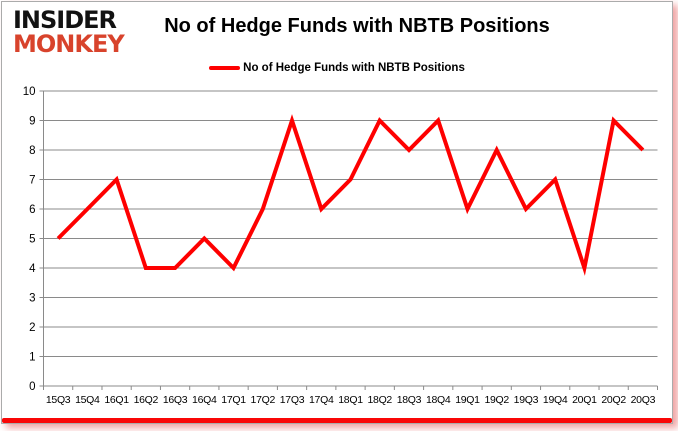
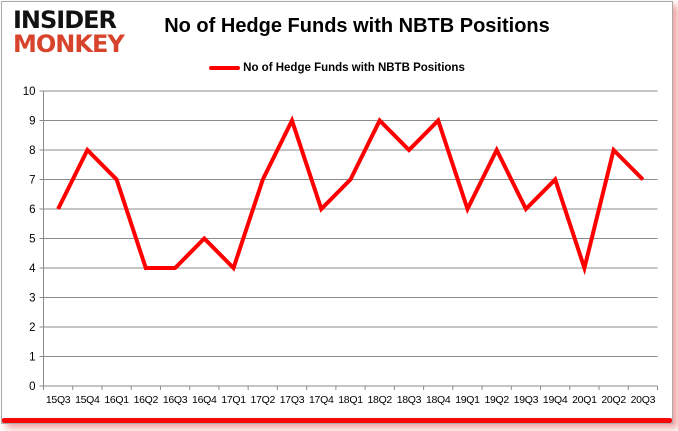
15Q3: 5 -> 6
15Q4: 6 -> 8
17Q2: 6 -> 7
20Q2: 9 -> 8
20Q3: 8 -> 7
